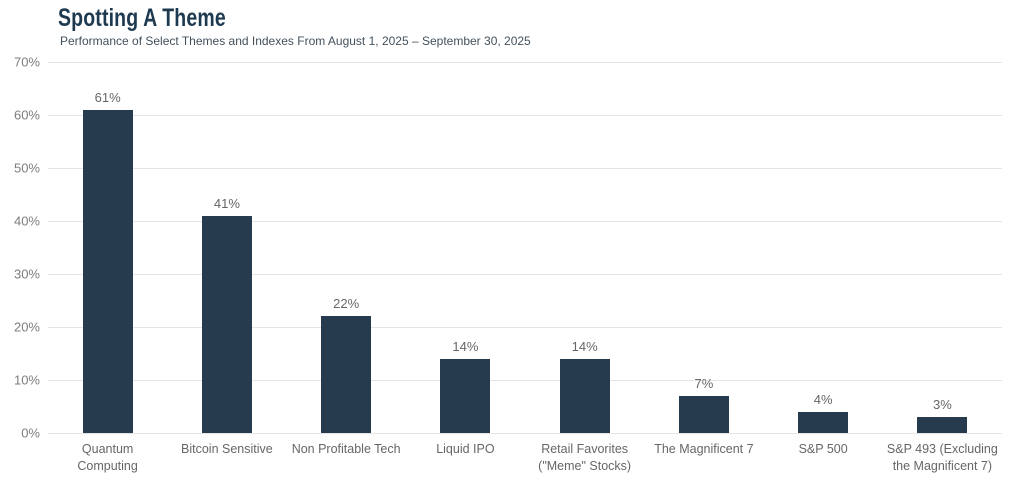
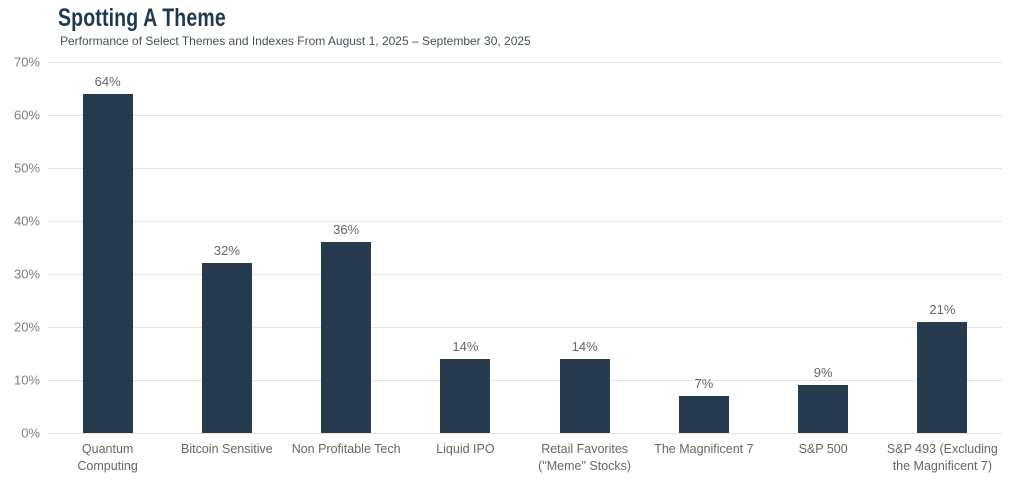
Quantum Computing: 61% -> 64%
Bitcoin Sensitive: 41% -> 32%
Non Profitable Tech: 22% -> 36%
S&P 500: 4% -> 9%
S&P 493 (Excluding the Magnificent 7): 3% -> 21%
